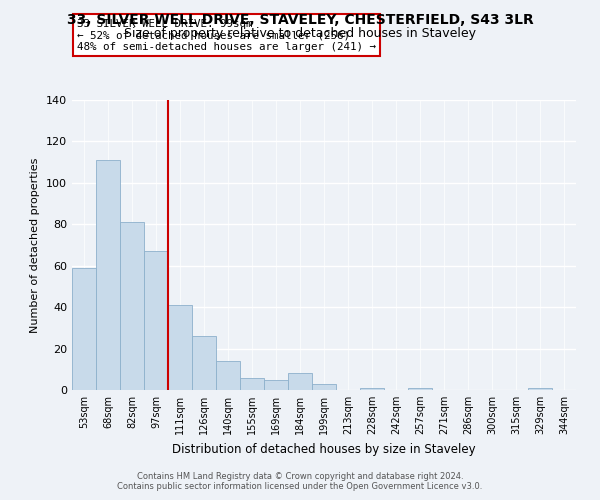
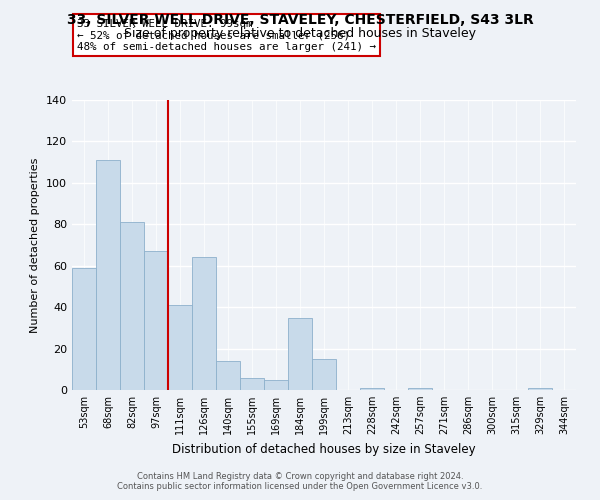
126sqm: 26 -> 64
184sqm: 8 -> 35
199sqm: 3 -> 15
